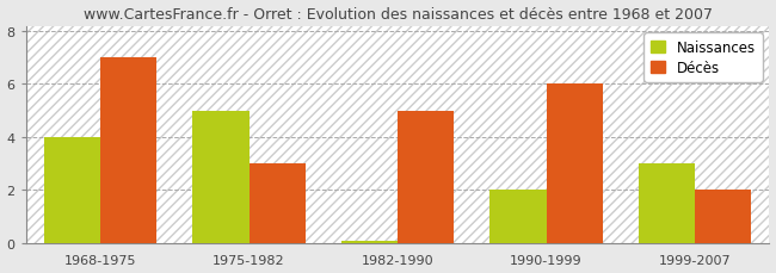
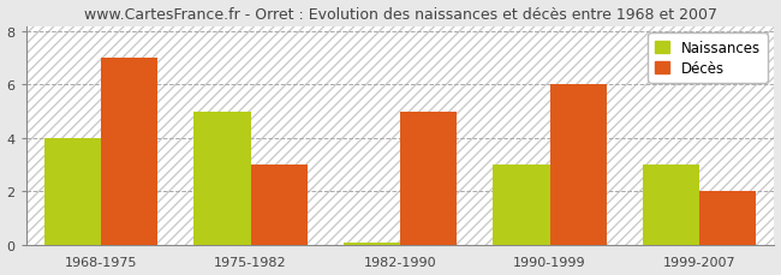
Naissances/1990-1999: 2.00 -> 3.00
